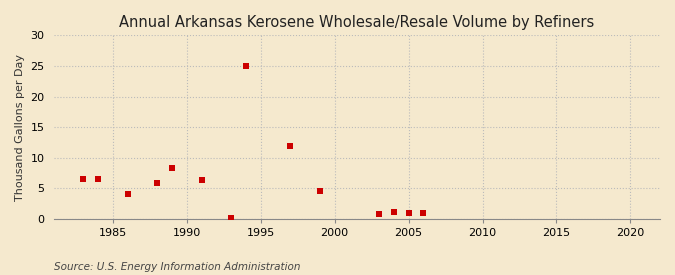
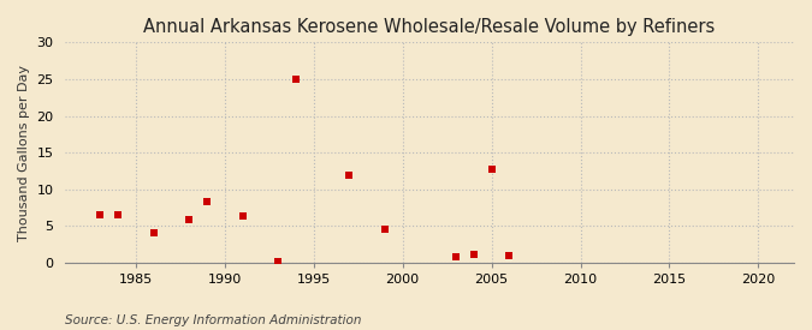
2005: 1.0 -> 12.8
